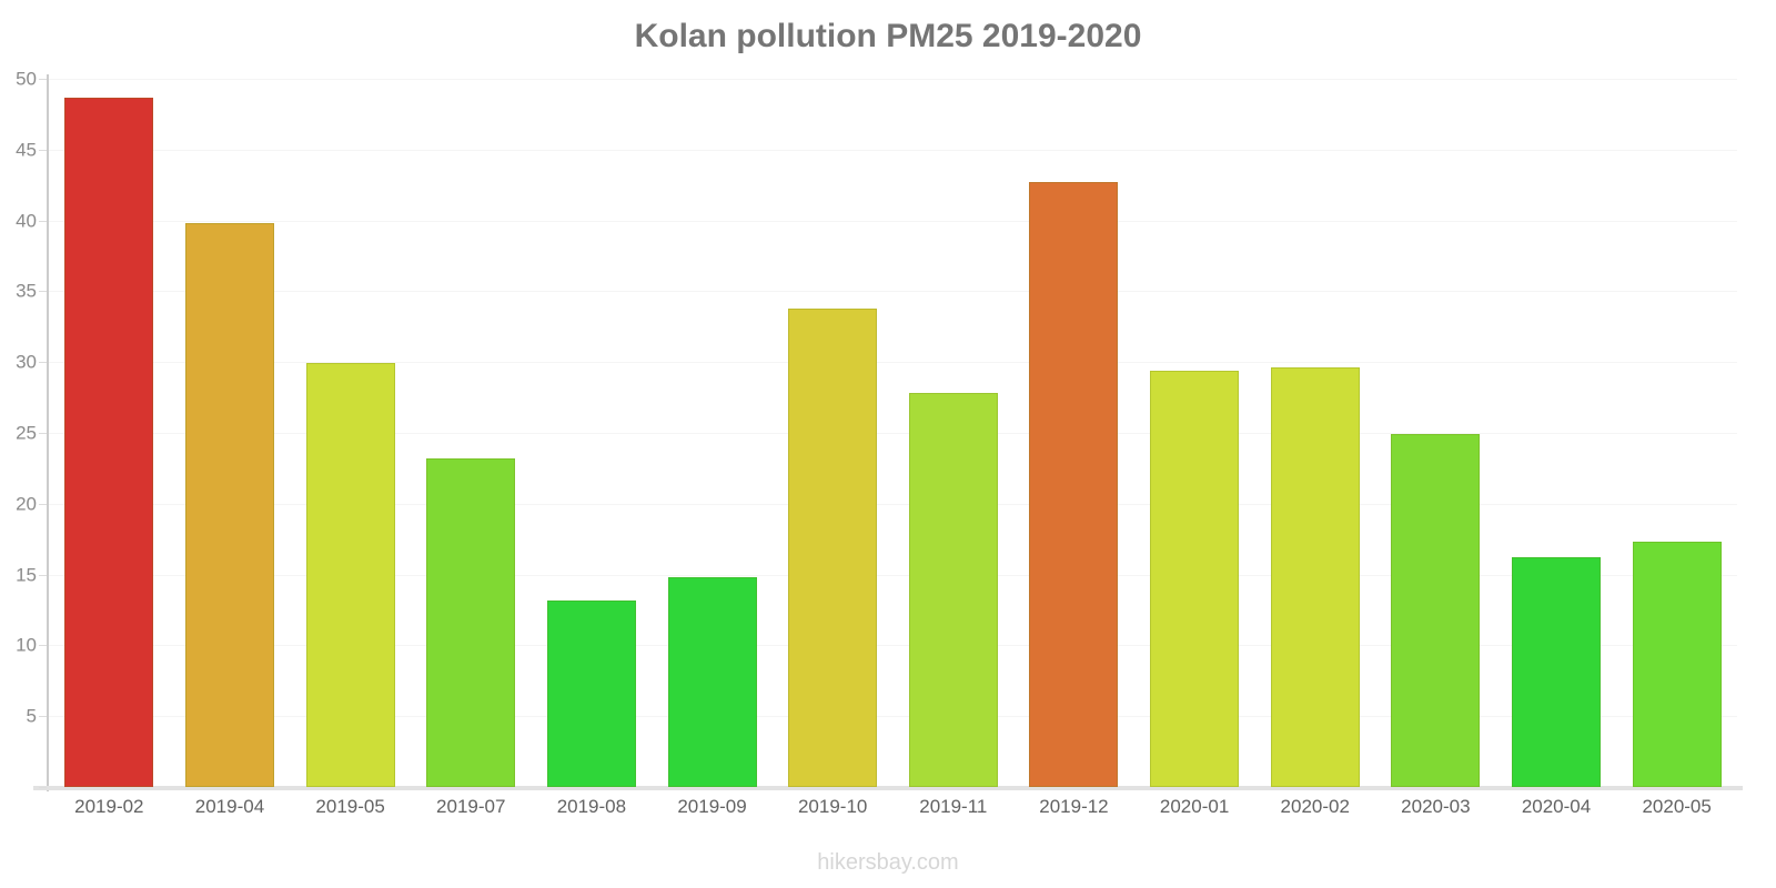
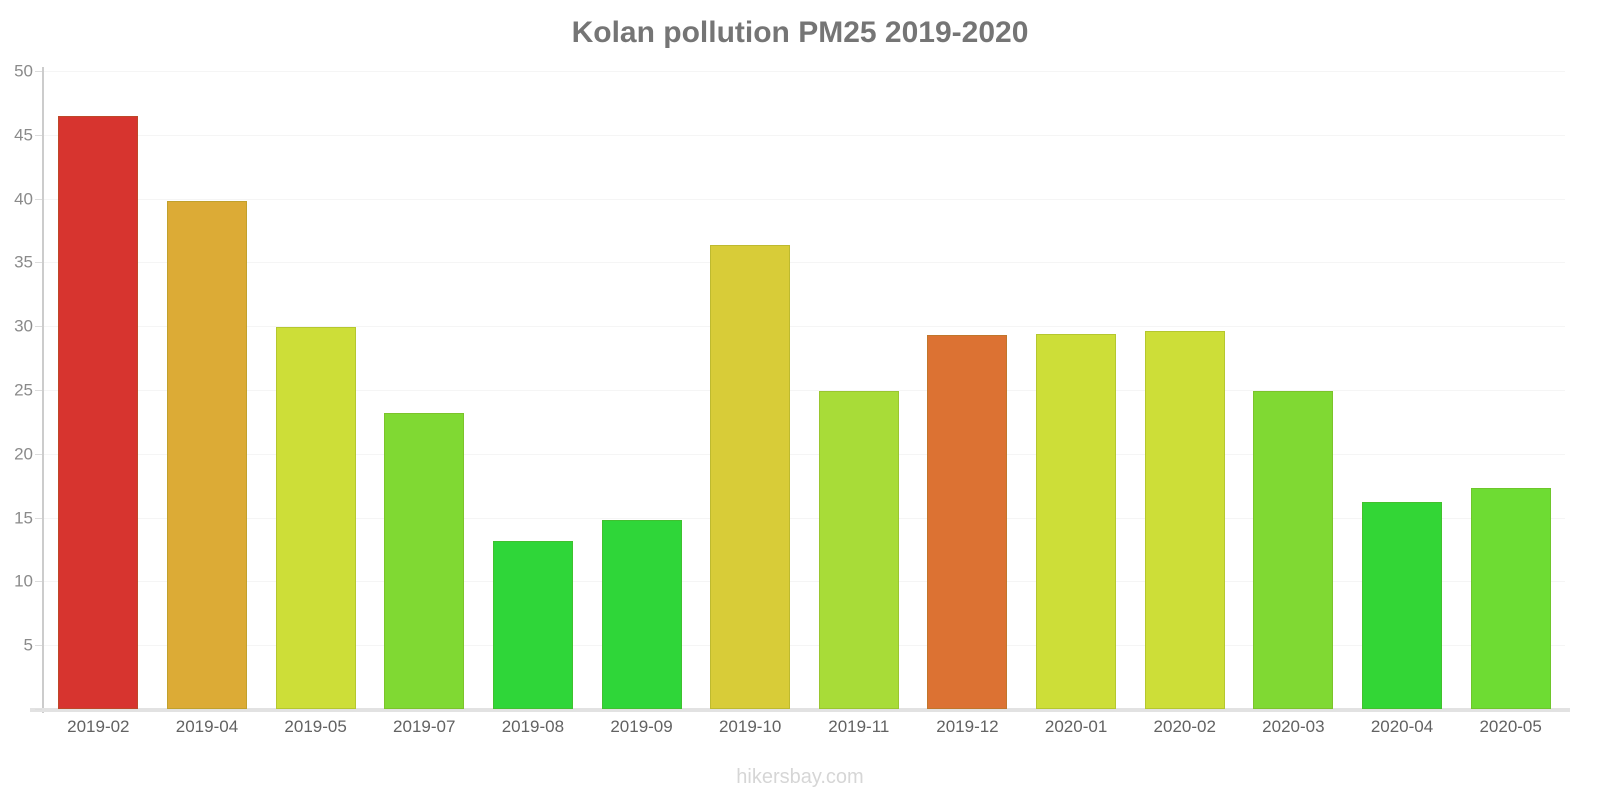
2019-02: 48.7 -> 46.5
2019-10: 33.8 -> 36.4
2019-11: 27.8 -> 24.9
2019-12: 42.7 -> 29.3
